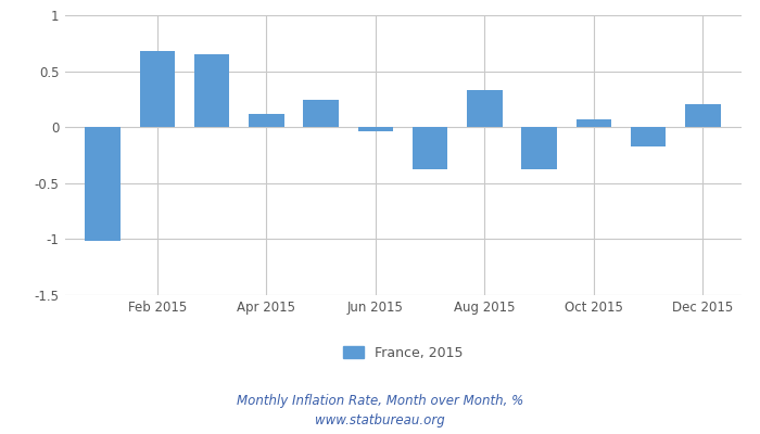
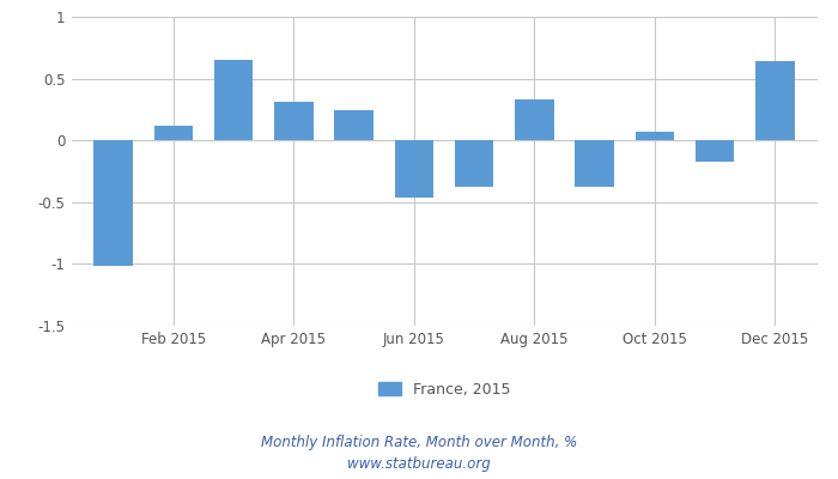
Feb 2015: 0.68 -> 0.12
Apr 2015: 0.12 -> 0.31
Jun 2015: -0.04 -> -0.46
Dec 2015: 0.21 -> 0.64
